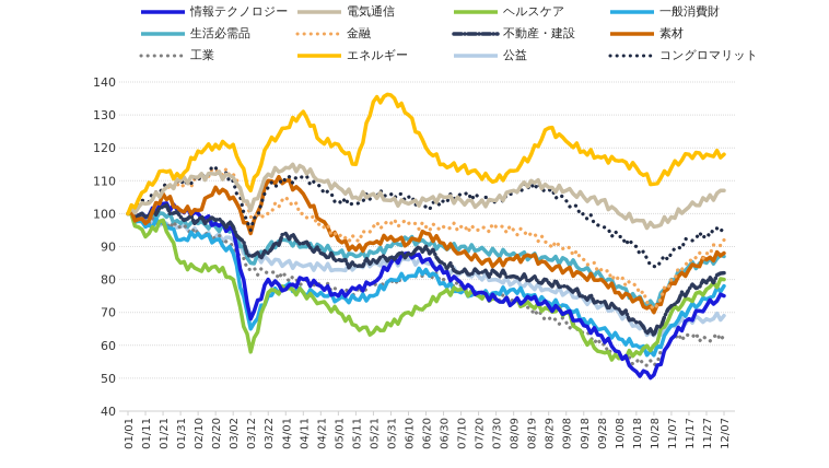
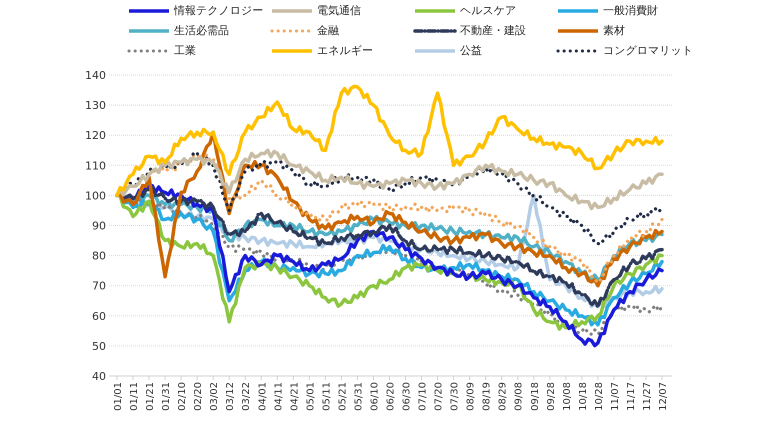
素材/01/31: 101 -> 73
素材/03/02: 105 -> 121
エネルギー/07/20: 112 -> 134
公益/09/18: 74 -> 100
